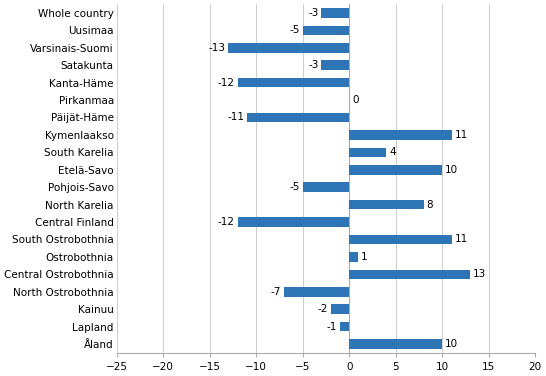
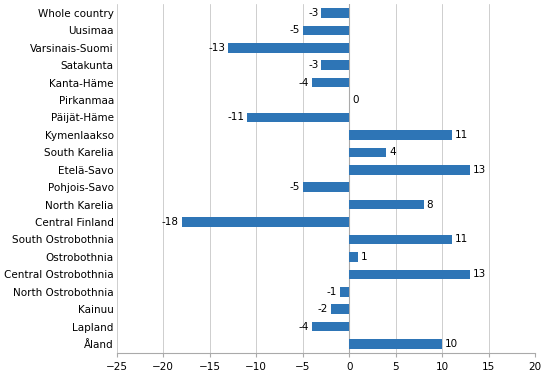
Kanta-Häme: -12 -> -4
Etelä-Savo: 10 -> 13
Central Finland: -12 -> -18
North Ostrobothnia: -7 -> -1
Lapland: -1 -> -4
